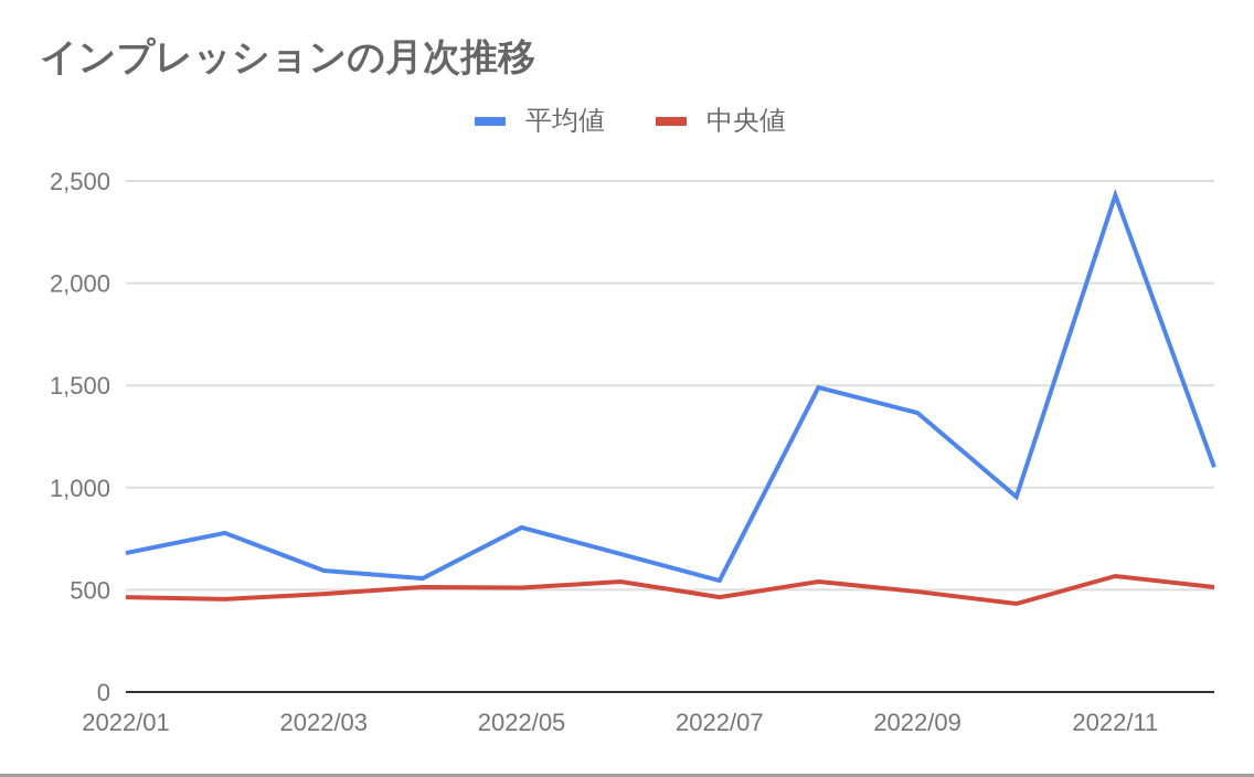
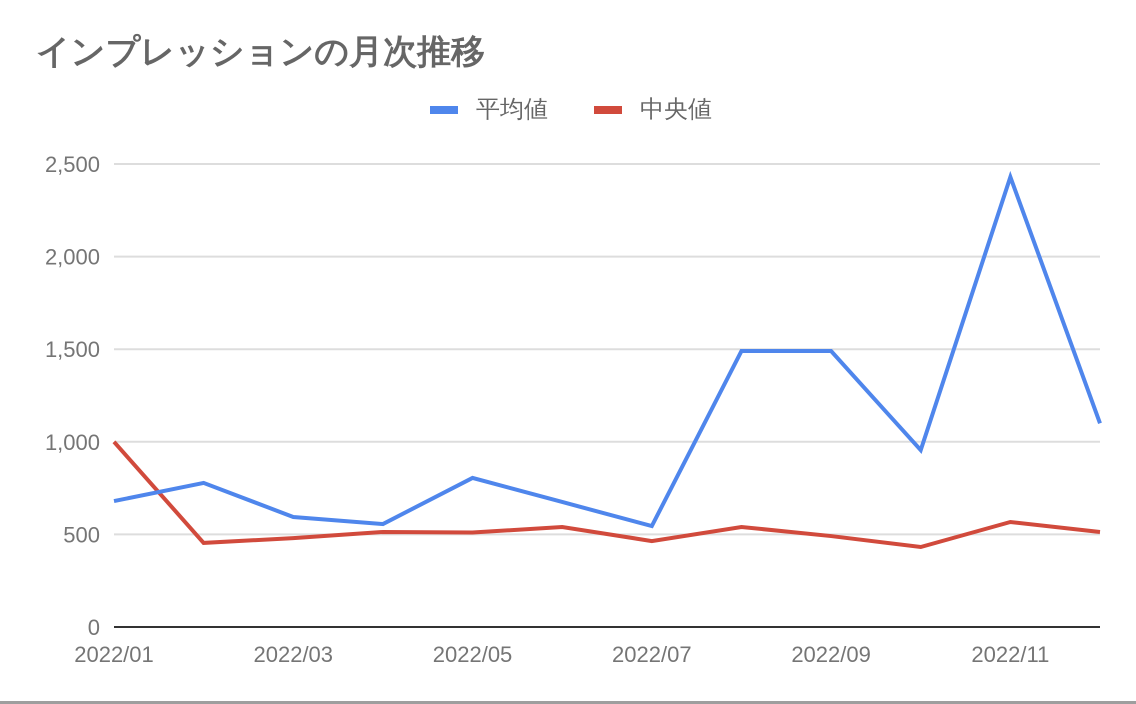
中央値/2022/01: 460 -> 1000
平均値/2022/09: 1370 -> 1490
